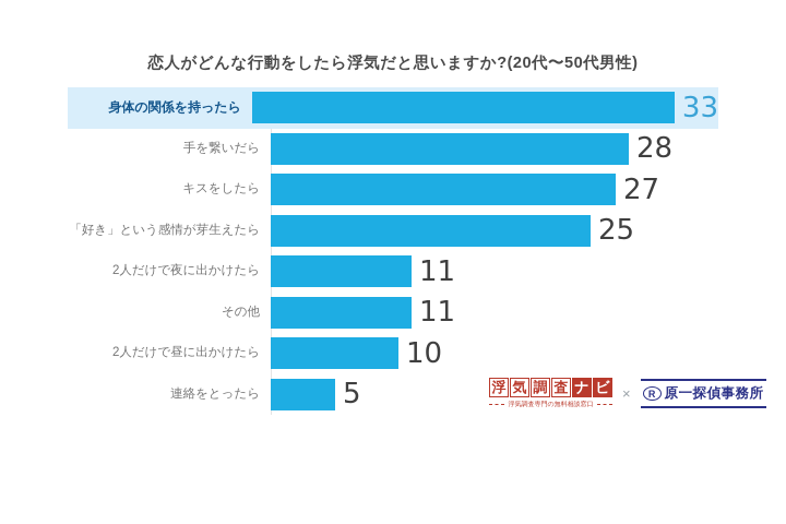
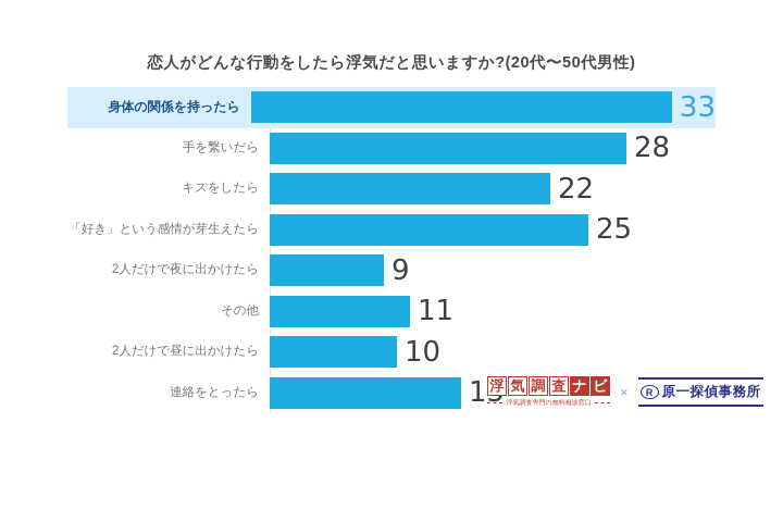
キスをしたら: 27 -> 22
2人だけで夜に出かけたら: 11 -> 9
連絡をとったら: 5 -> 15
